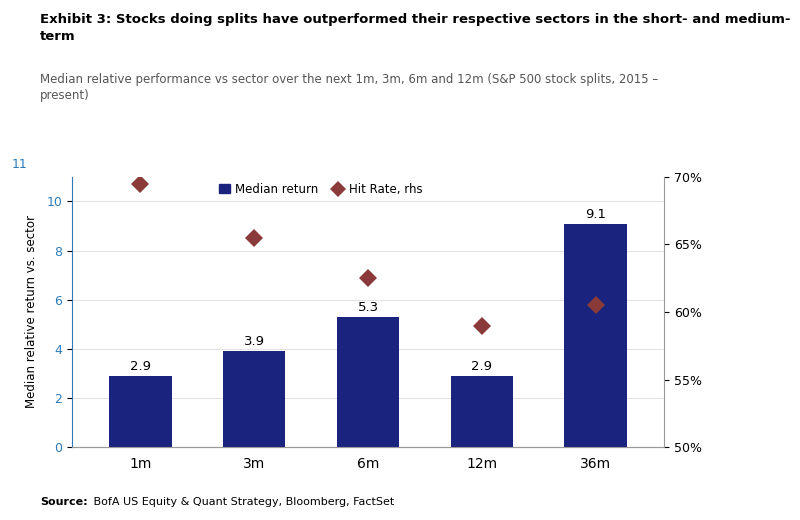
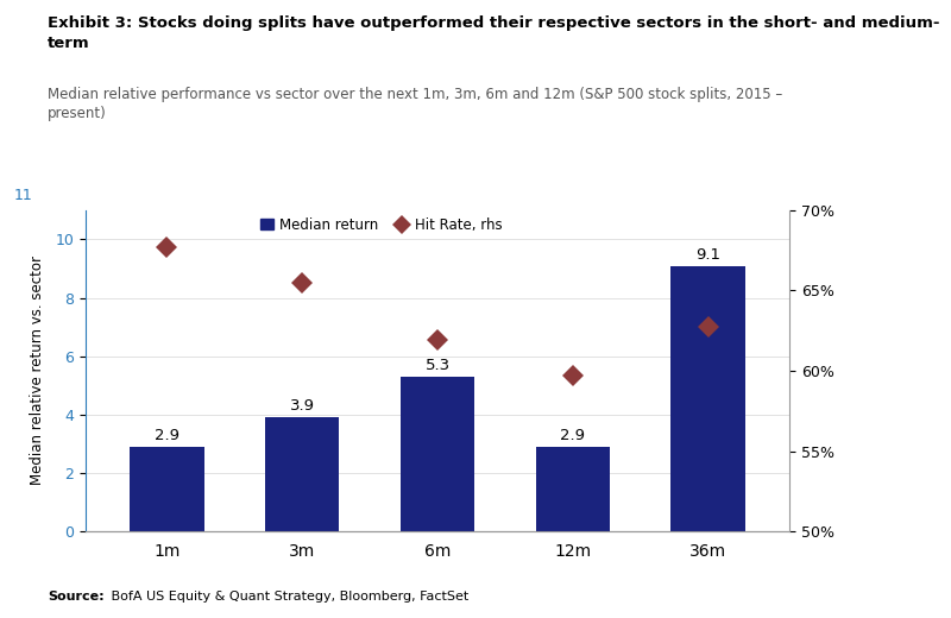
Hit Rate, rhs/1m: 69.5% -> 67.7%
Hit Rate, rhs/6m: 62.5% -> 61.9%
Hit Rate, rhs/12m: 59.0% -> 59.7%
Hit Rate, rhs/36m: 60.5% -> 62.7%
